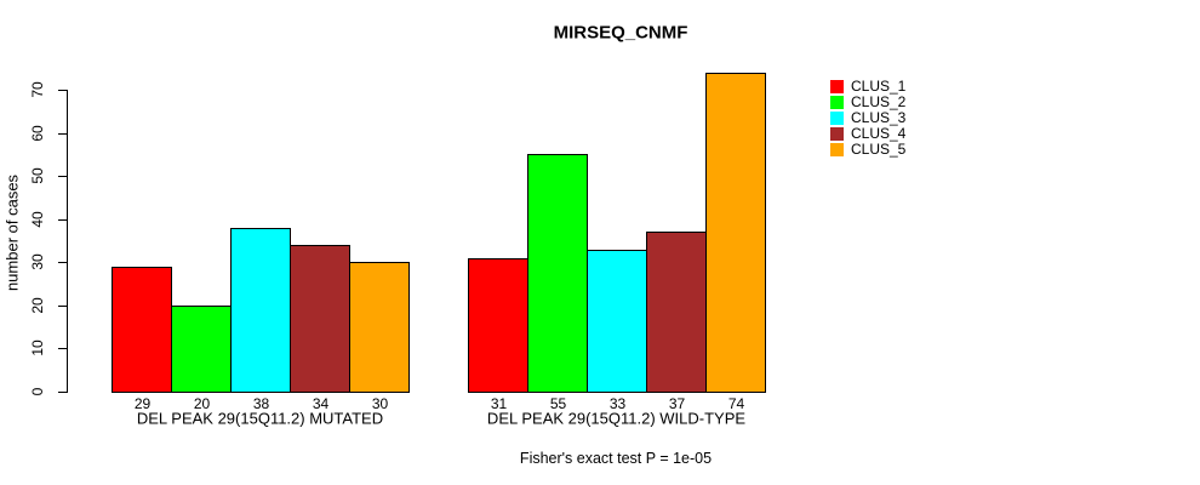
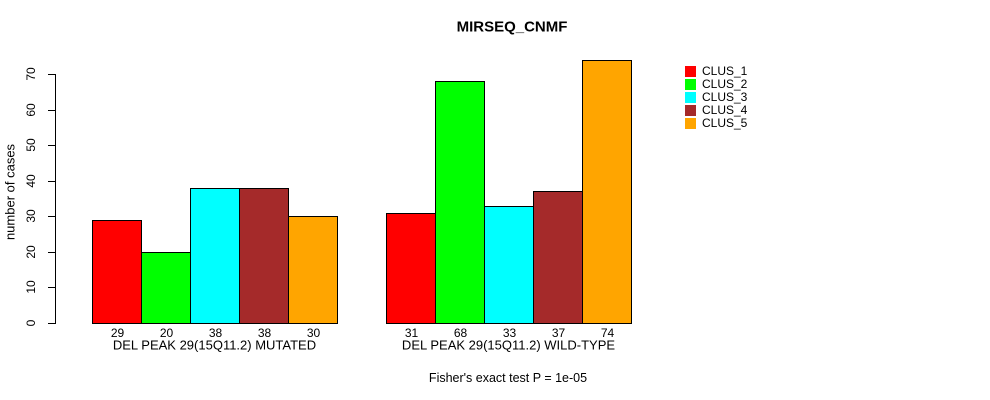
CLUS_4/DEL PEAK 29(15Q11.2) MUTATED: 34 -> 38
CLUS_2/DEL PEAK 29(15Q11.2) WILD-TYPE: 55 -> 68
